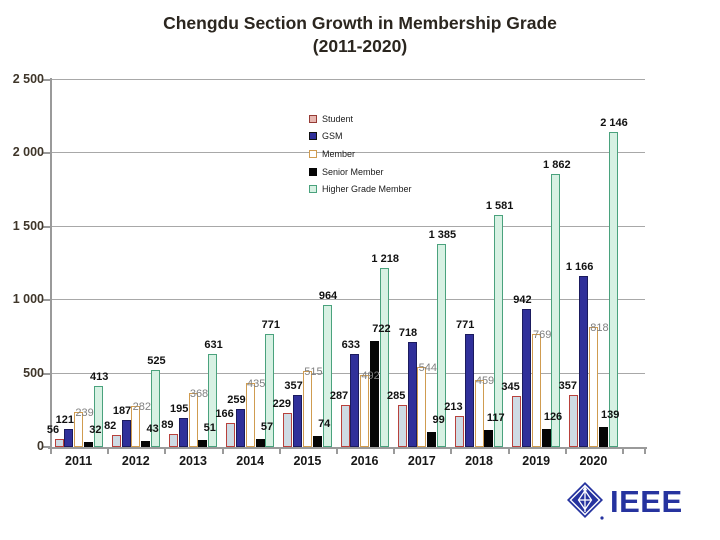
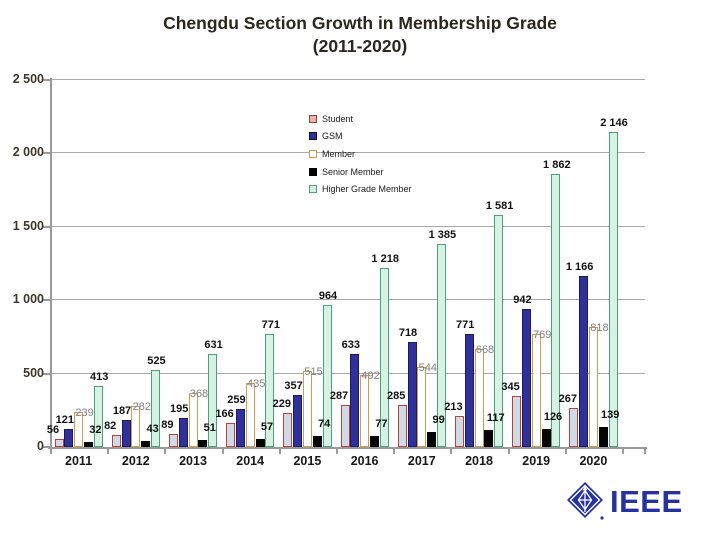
Senior Member/2016: 722 -> 77
Member/2018: 459 -> 668
Student/2020: 357 -> 267
